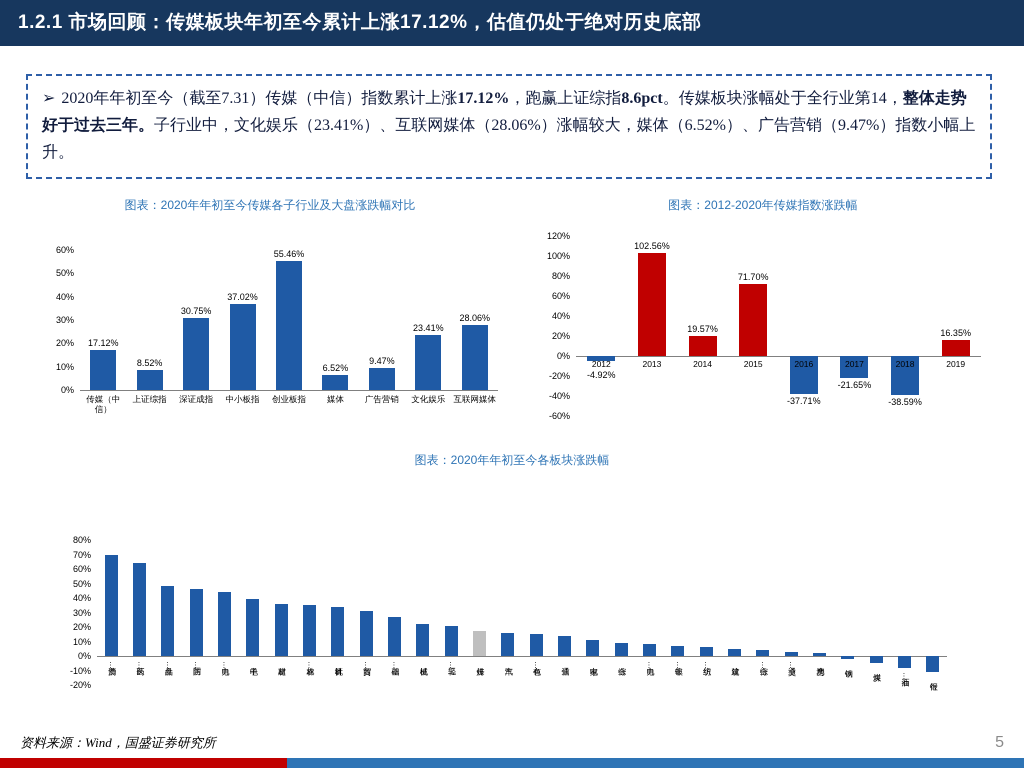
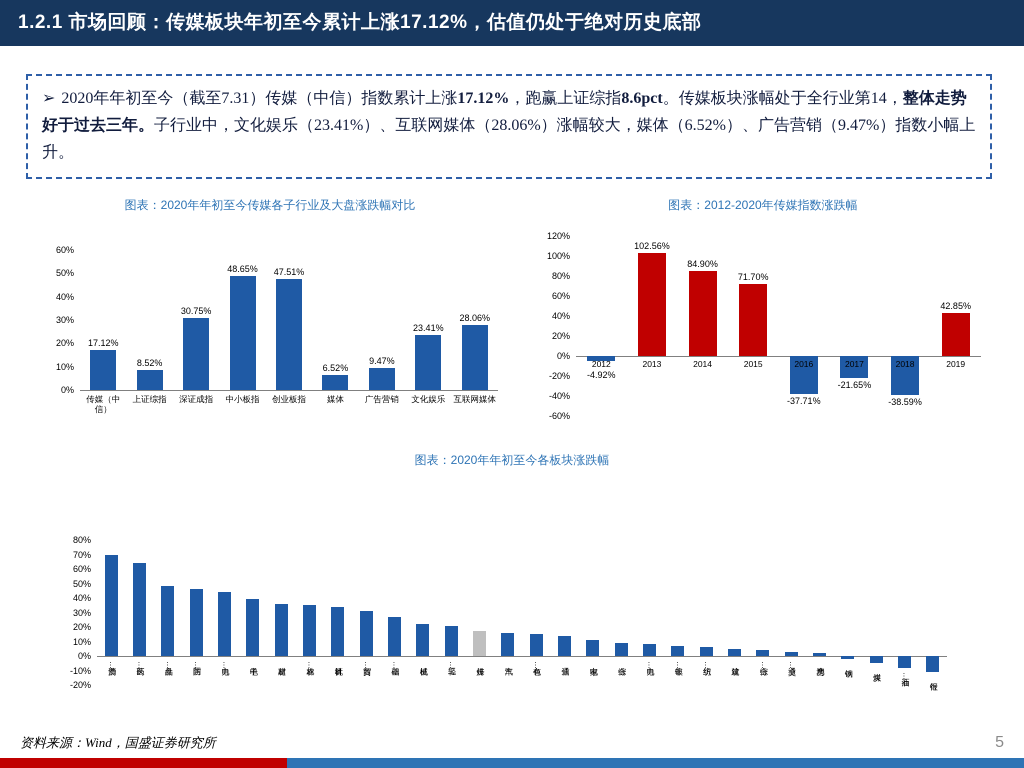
图表：2020年年初至今传媒各子行业及大盘涨跌幅对比/中小板指: 37.02% -> 48.65%
图表：2020年年初至今传媒各子行业及大盘涨跌幅对比/创业板指: 55.46% -> 47.51%
图表：2012-2020年传媒指数涨跌幅/2014: 19.57% -> 84.90%
图表：2012-2020年传媒指数涨跌幅/2019: 16.35% -> 42.85%
